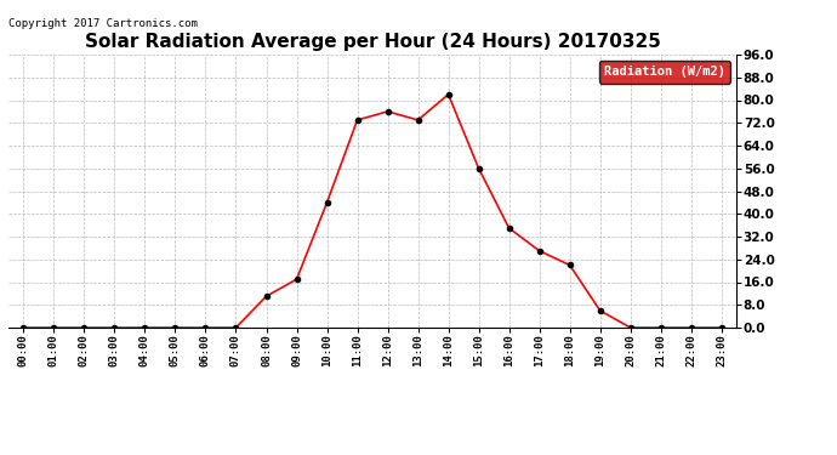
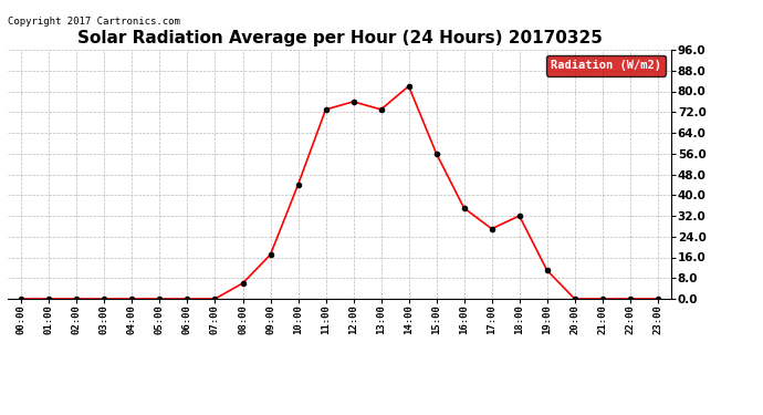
08:00: 11 -> 6
18:00: 22 -> 32
19:00: 6 -> 11
